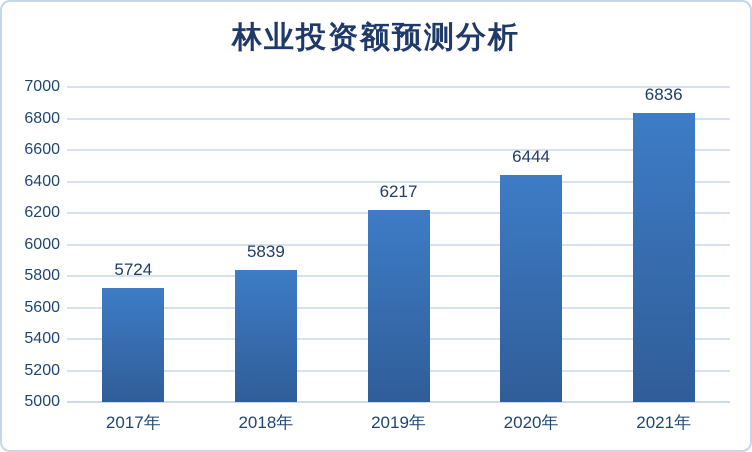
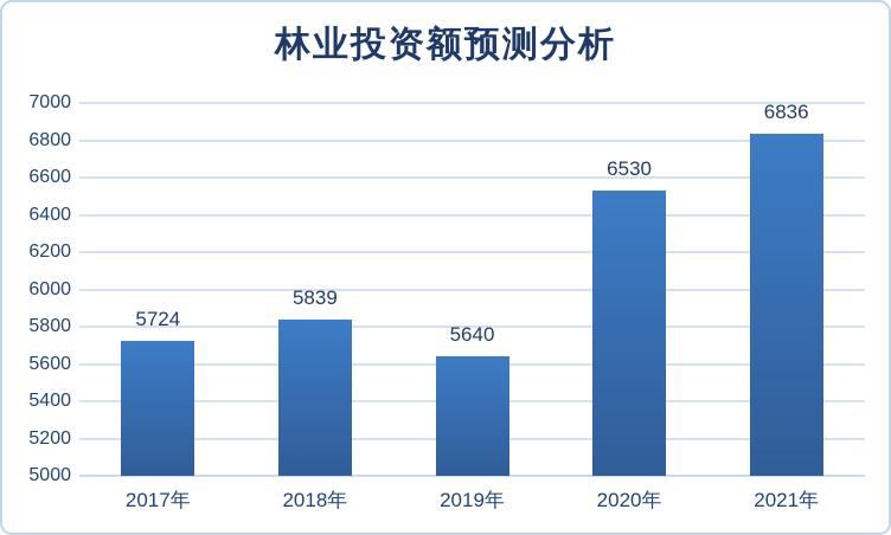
2019年: 6217 -> 5640
2020年: 6444 -> 6530
